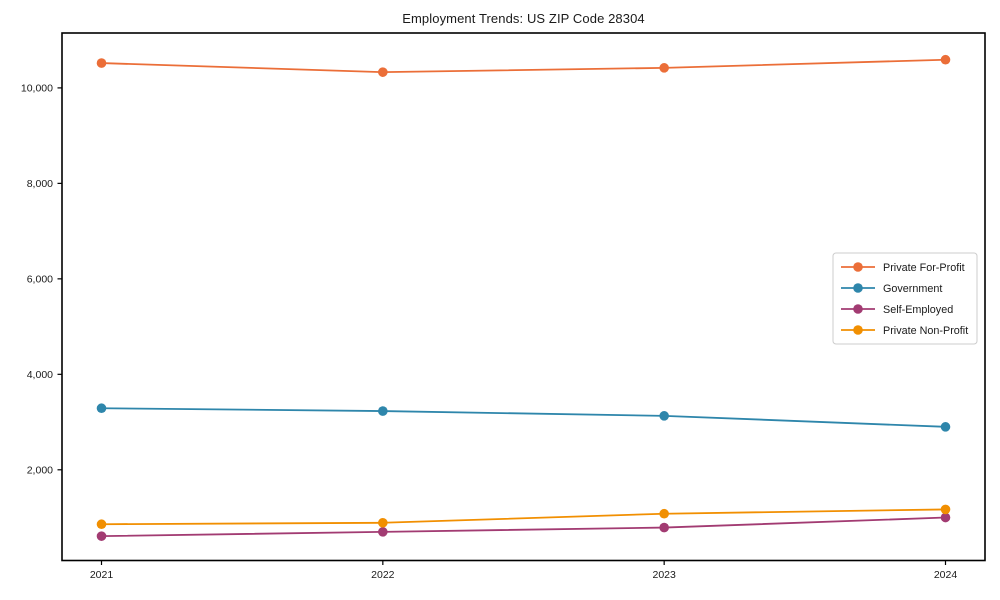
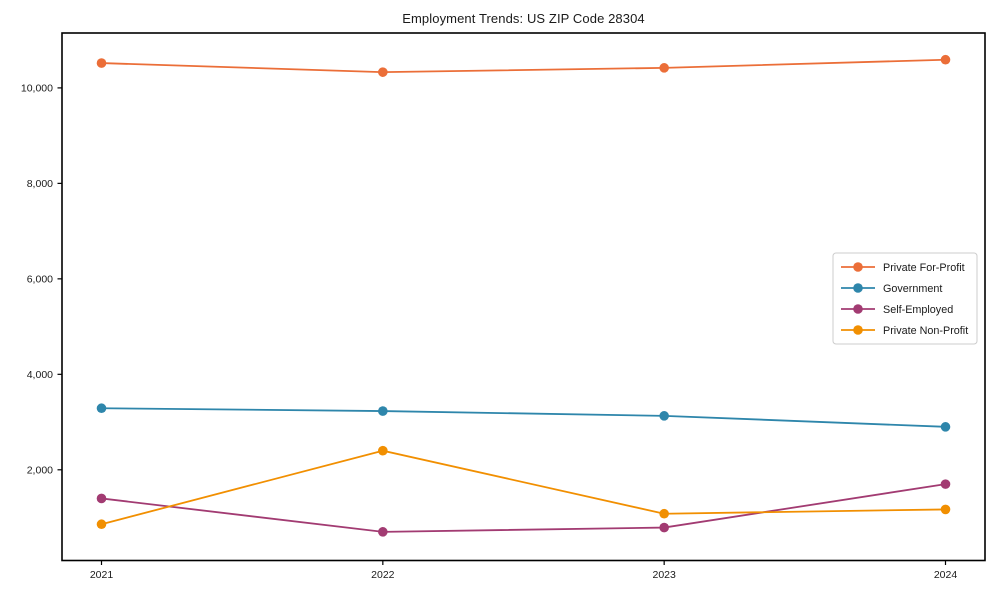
Self-Employed/2021: 600 -> 1400
Private Non-Profit/2022: 900 -> 2400
Self-Employed/2024: 1000 -> 1700
